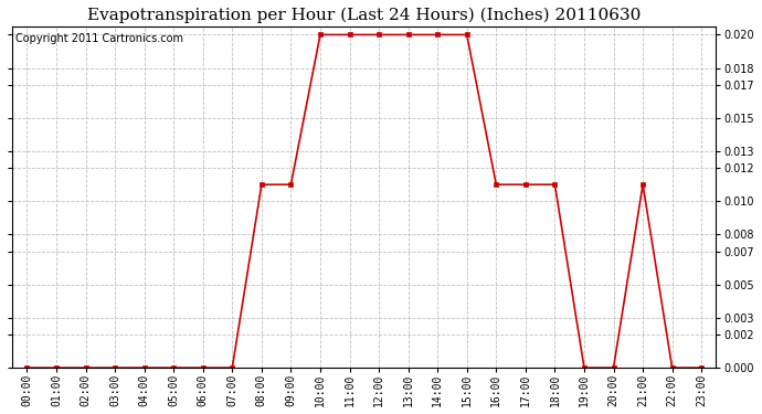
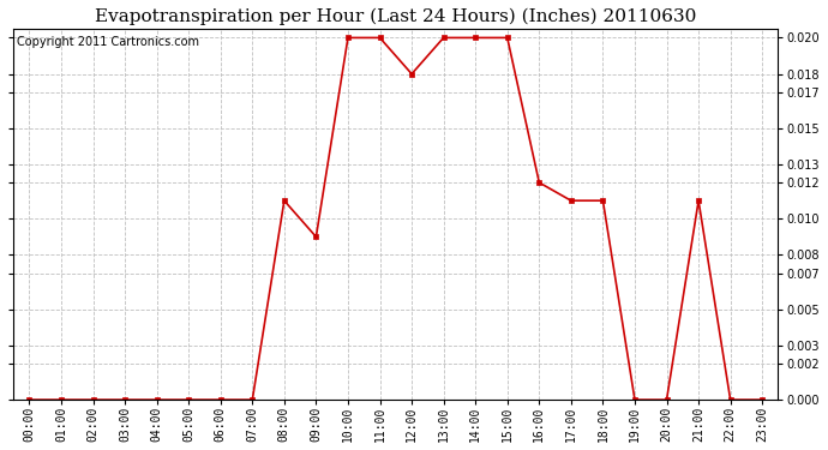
09:00: 0.011 -> 0.009
12:00: 0.020 -> 0.018
16:00: 0.011 -> 0.012
